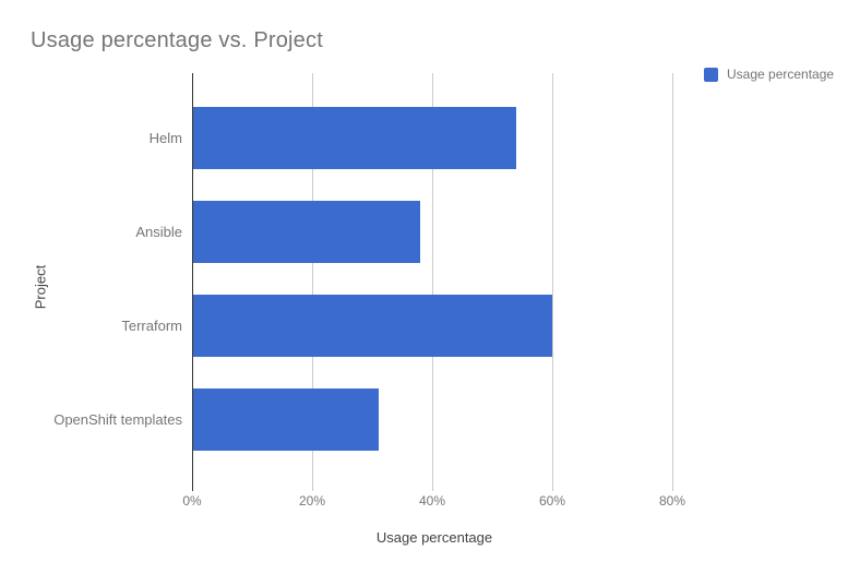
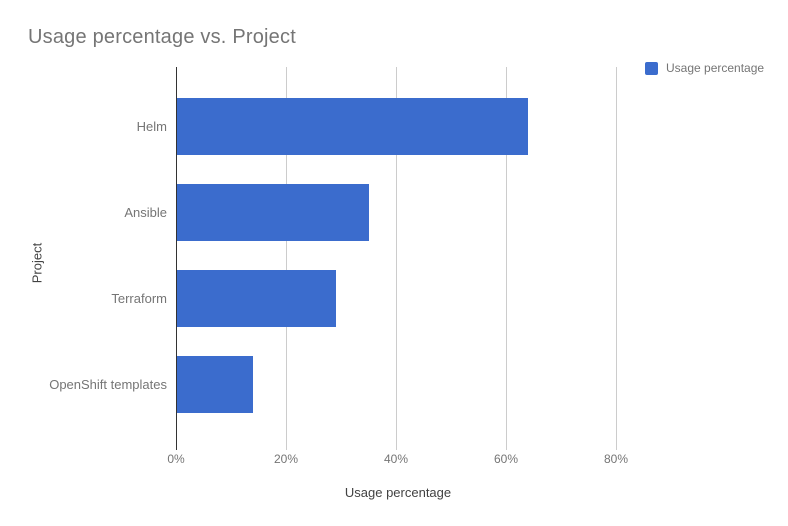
Helm: 54% -> 64%
Ansible: 38% -> 35%
Terraform: 60% -> 29%
OpenShift templates: 31% -> 14%
